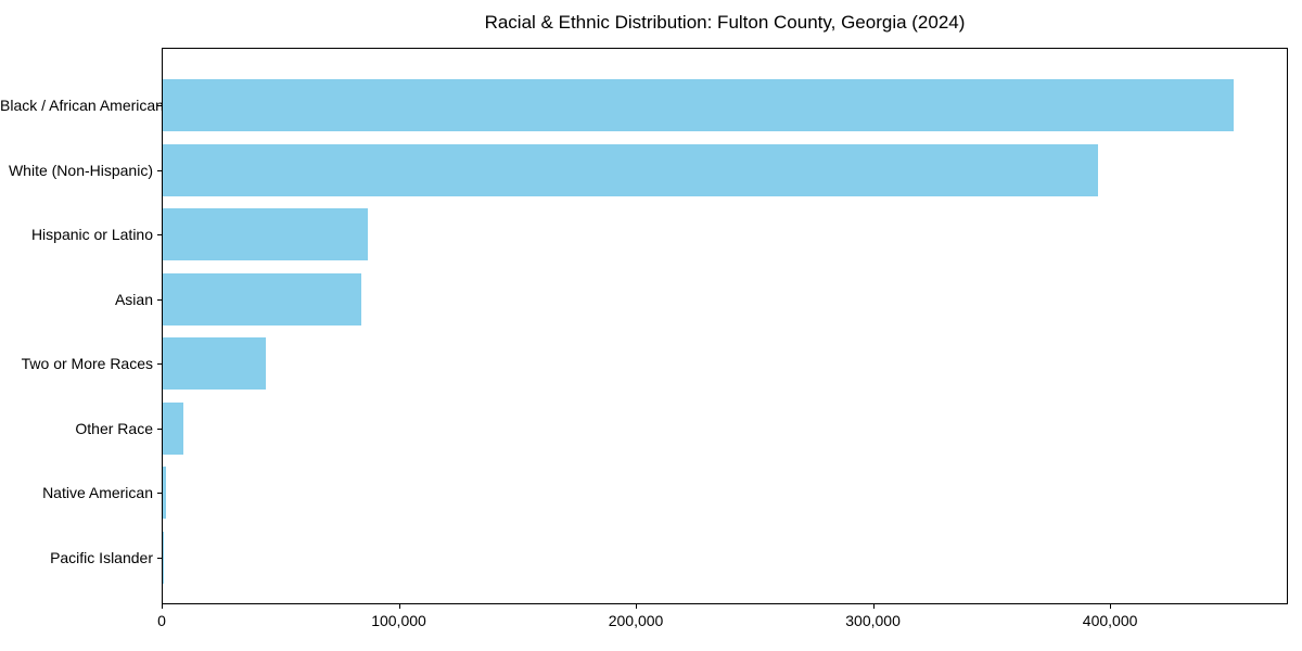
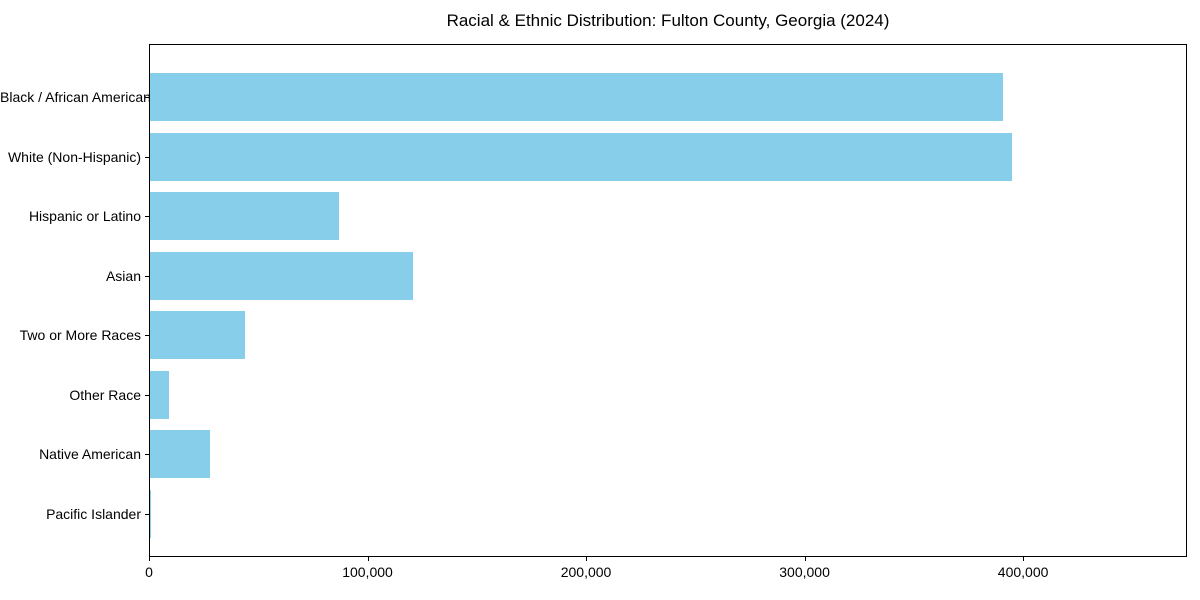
Black / African American: 452000 -> 391000
Asian: 84000 -> 121000
Native American: 2000 -> 28000
